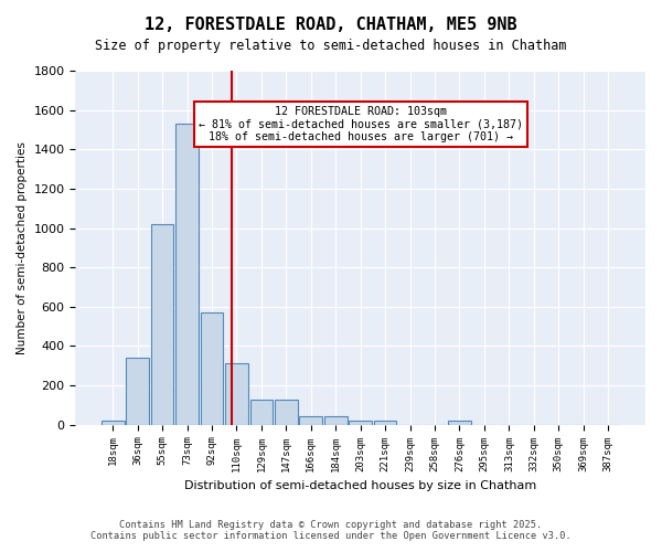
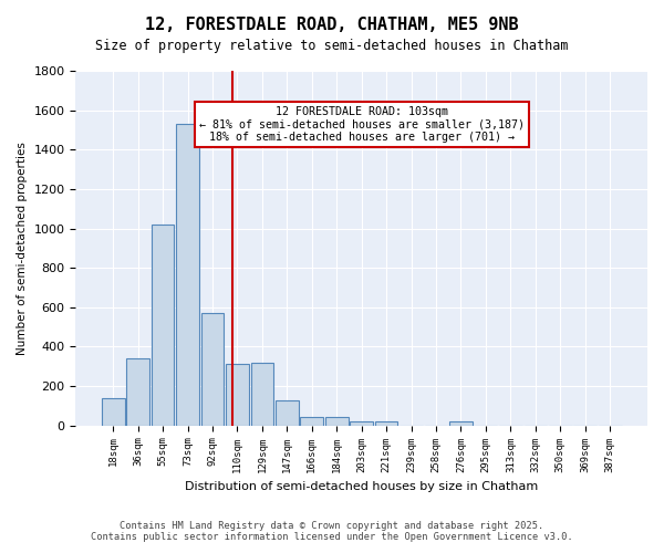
18sqm: 20 -> 140
129sqm: 120 -> 320
